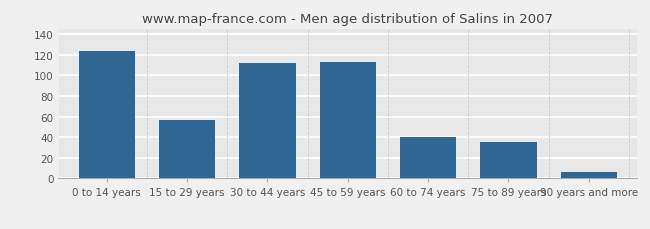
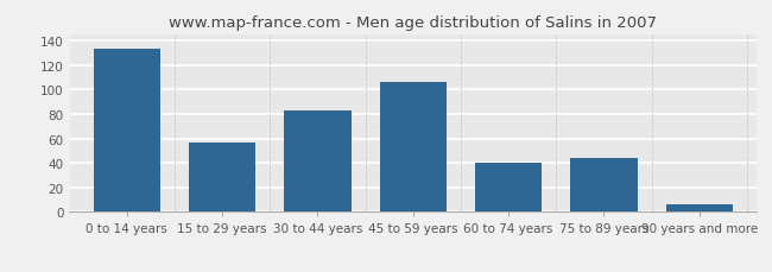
0 to 14 years: 124 -> 133
30 to 44 years: 112 -> 83
45 to 59 years: 113 -> 106
75 to 89 years: 35 -> 44
